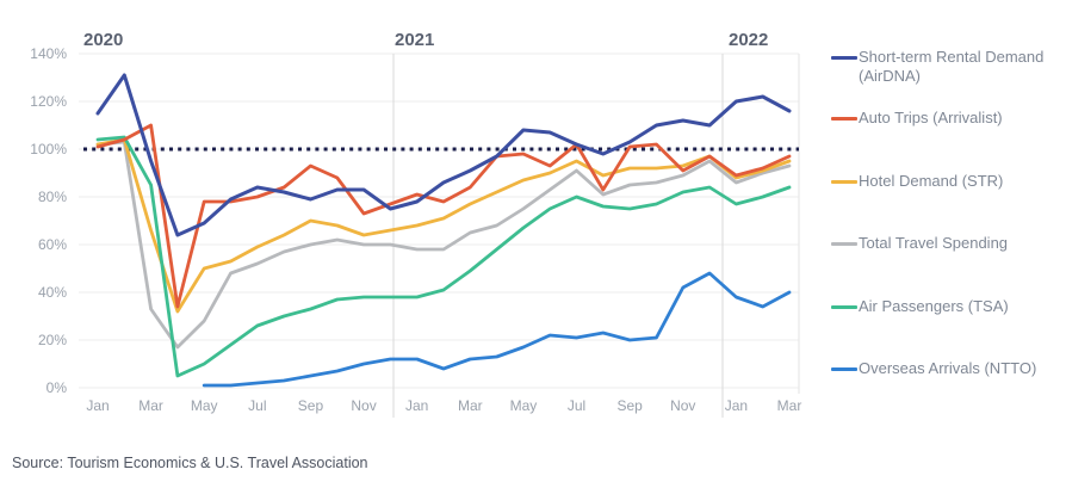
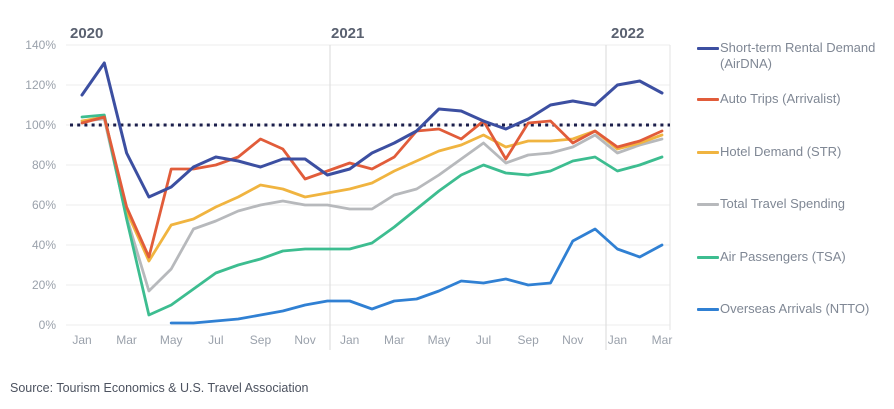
Short-term Rental Demand (AirDNA)/Mar 2020: 95% -> 86%
Auto Trips (Arrivalist)/Mar 2020: 110% -> 59%
Hotel Demand (STR)/Mar 2020: 66% -> 57%
Total Travel Spending/Mar 2020: 33% -> 54%
Air Passengers (TSA)/Mar 2020: 85% -> 53%
